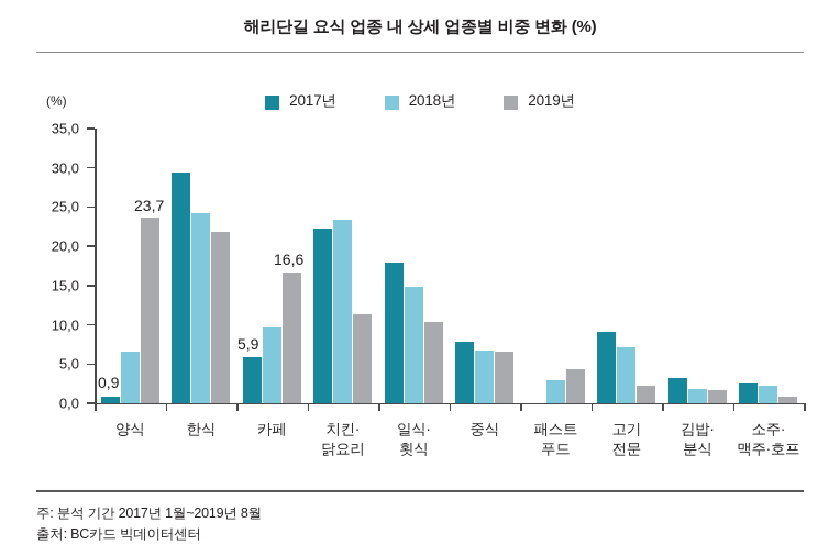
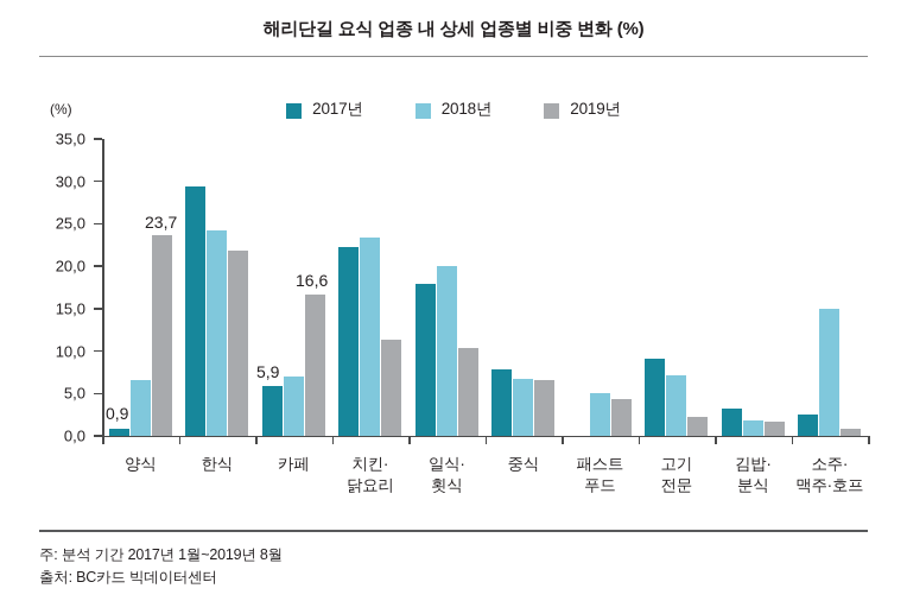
2018년/카페: 10 -> 7
2018년/일식· 횟식: 15 -> 20
2018년/패스트 푸드: 3 -> 5
2018년/소주· 맥주·호프: 2 -> 15
